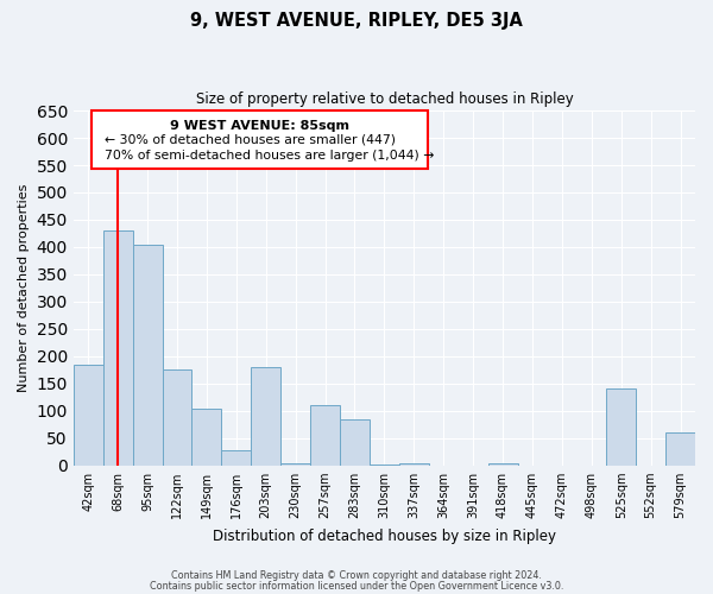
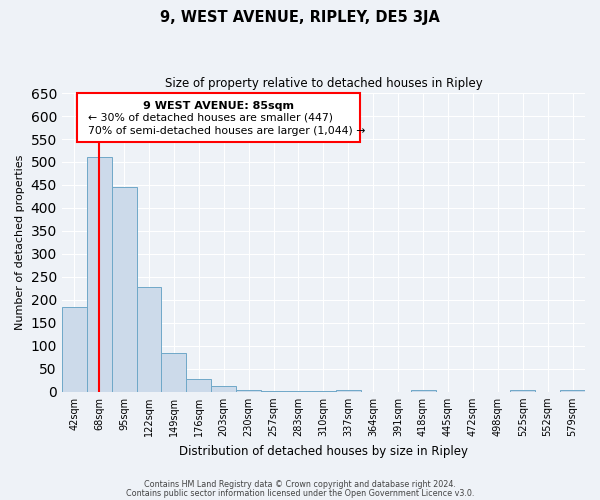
68sqm: 430 -> 510
95sqm: 405 -> 445
122sqm: 175 -> 228
149sqm: 105 -> 85
203sqm: 180 -> 13
257sqm: 110 -> 2
283sqm: 85 -> 2
525sqm: 140 -> 3
579sqm: 60 -> 3
